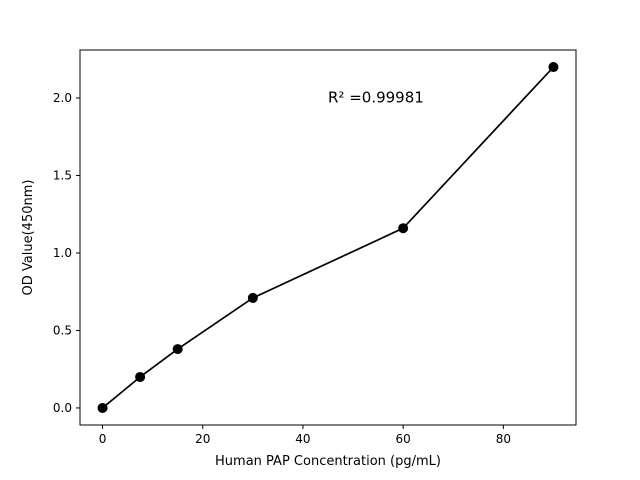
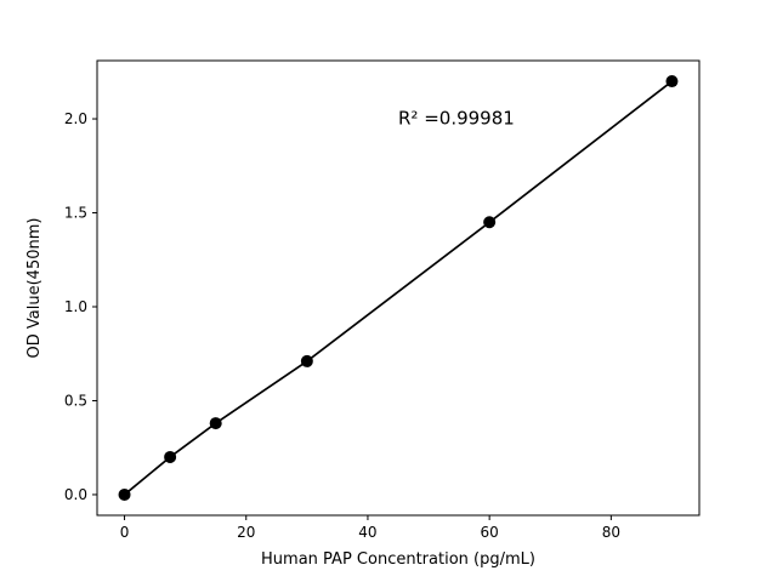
60: 1.16 -> 1.45
